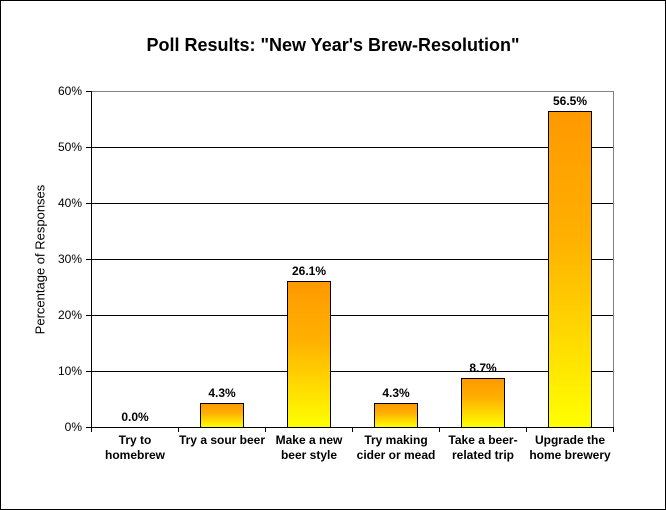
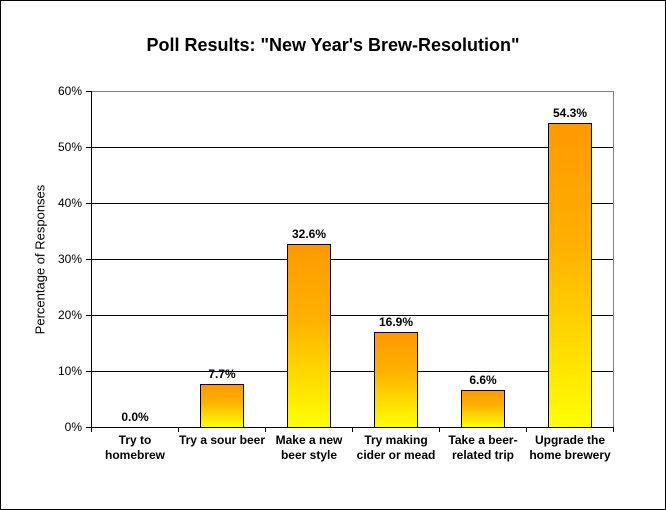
Try a sour beer: 4.3% -> 7.7%
Make a new beer style: 26.1% -> 32.6%
Try making cider or mead: 4.3% -> 16.9%
Take a beer-related trip: 8.7% -> 6.6%
Upgrade the home brewery: 56.5% -> 54.3%
